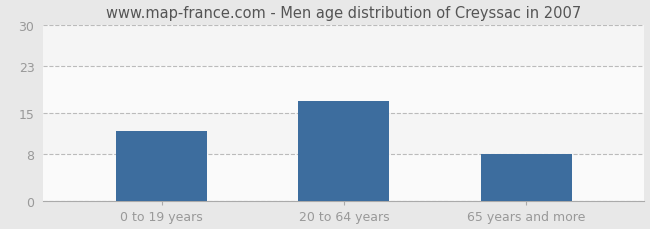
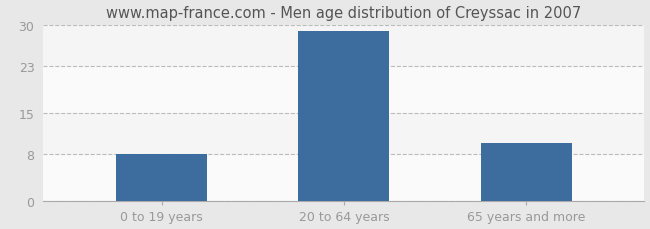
0 to 19 years: 12 -> 8
20 to 64 years: 17 -> 29
65 years and more: 8 -> 10
